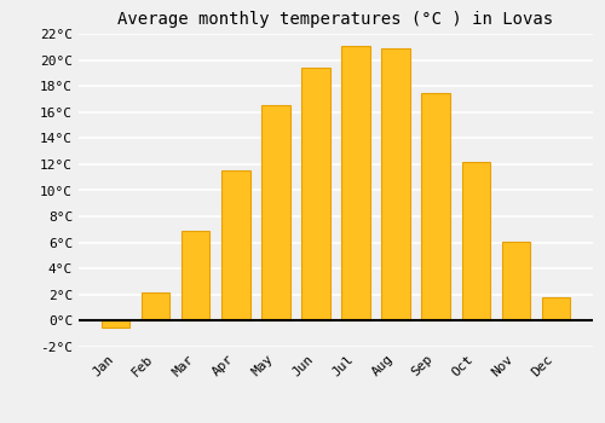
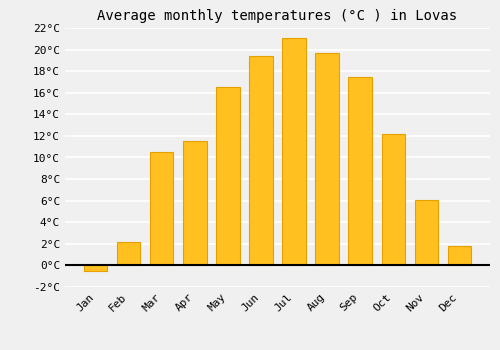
Mar: 6.9°C -> 10.5°C
Aug: 20.9°C -> 19.7°C
